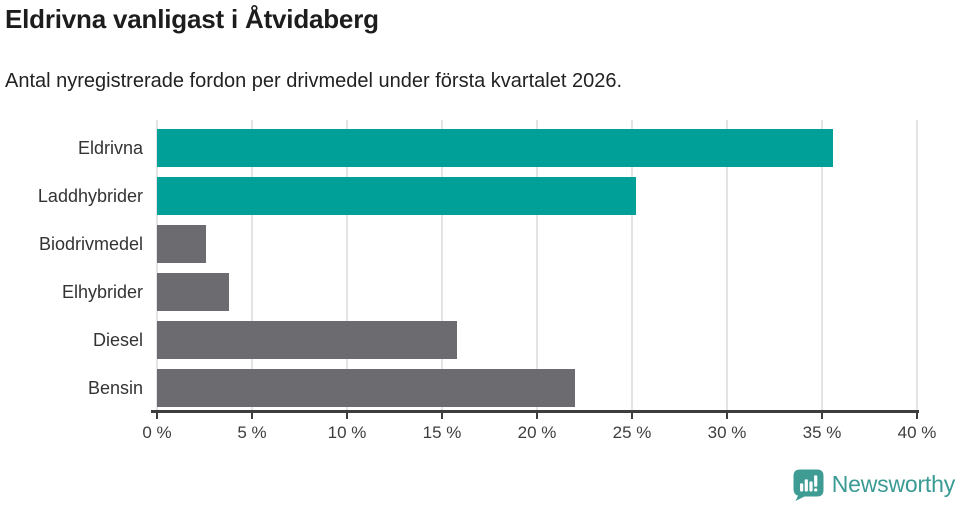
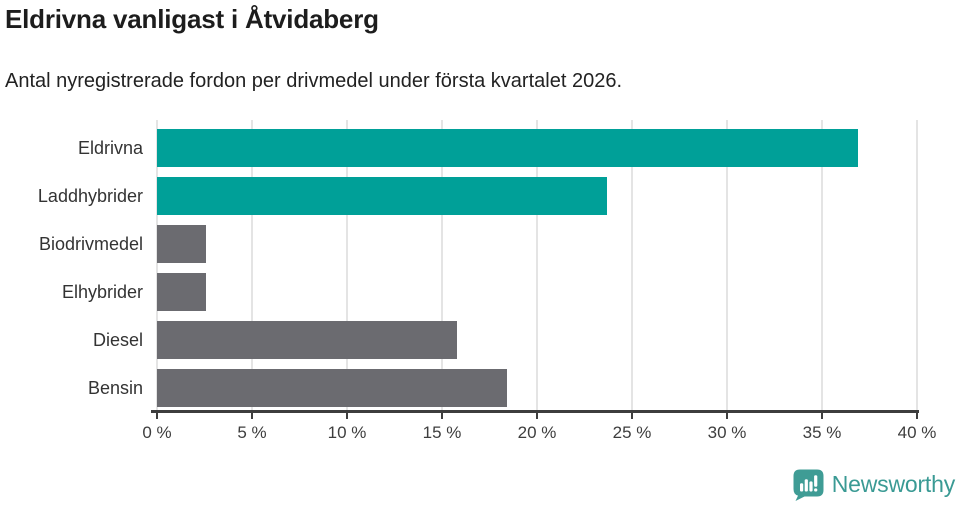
Eldrivna: 35.6% -> 36.9%
Laddhybrider: 25.2% -> 23.7%
Elhybrider: 3.8% -> 2.6%
Bensin: 22.0% -> 18.4%
